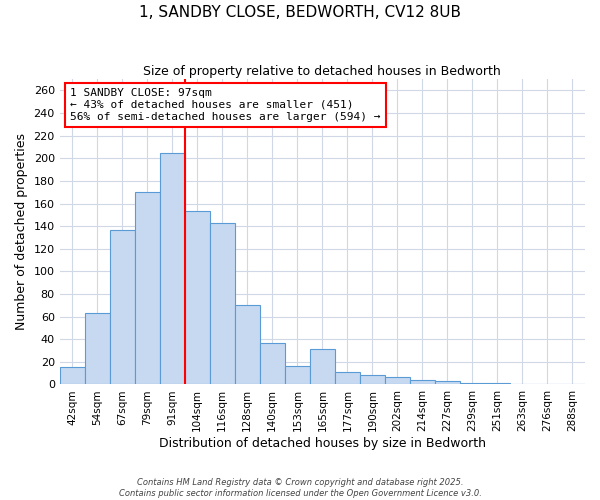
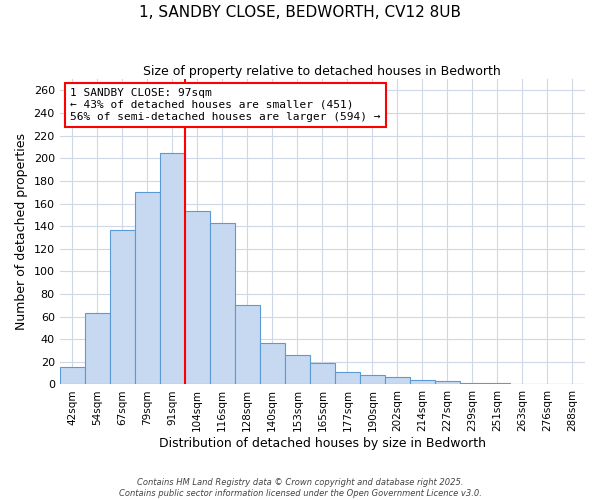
153sqm: 16 -> 26
165sqm: 31 -> 19
